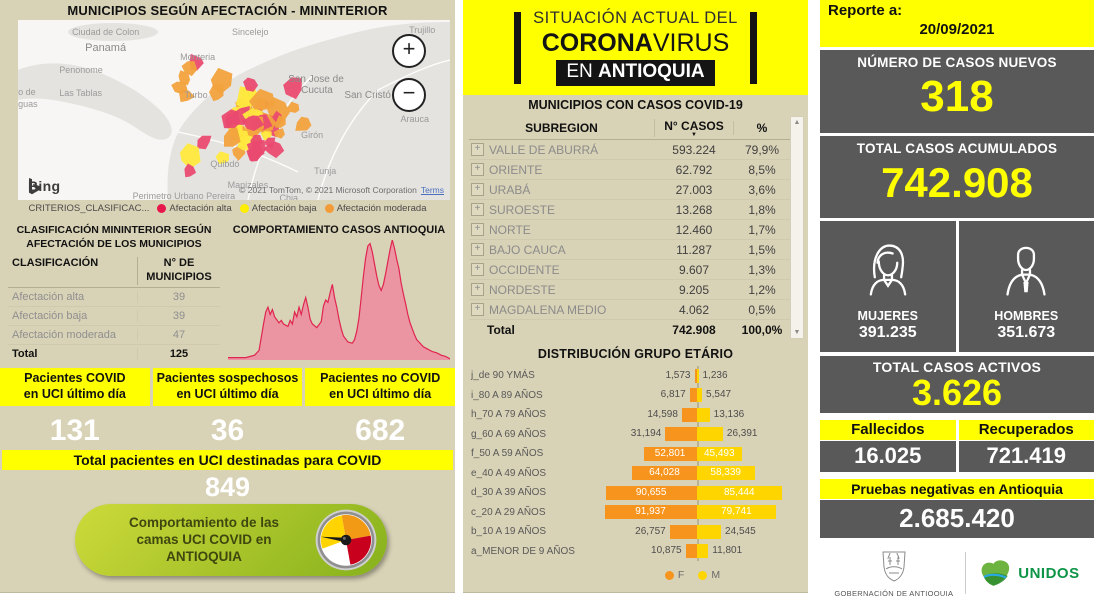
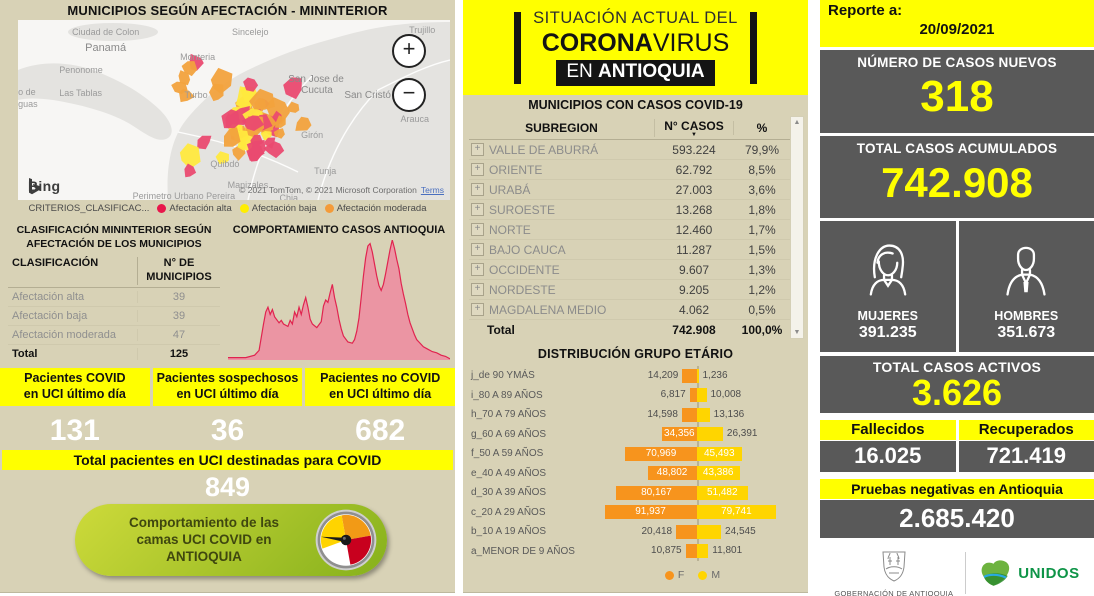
DISTRIBUCIÓN GRUPO ETÁRIO/F/j_de 90 YMÁS: 1,573 -> 14,209
DISTRIBUCIÓN GRUPO ETÁRIO/M/i_80 A 89 AÑOS: 5,547 -> 10,008
DISTRIBUCIÓN GRUPO ETÁRIO/F/g_60 A 69 AÑOS: 31,194 -> 34,356
DISTRIBUCIÓN GRUPO ETÁRIO/F/f_50 A 59 AÑOS: 52,801 -> 70,969
DISTRIBUCIÓN GRUPO ETÁRIO/F/e_40 A 49 AÑOS: 64,028 -> 48,802
DISTRIBUCIÓN GRUPO ETÁRIO/M/e_40 A 49 AÑOS: 58,339 -> 43,386
DISTRIBUCIÓN GRUPO ETÁRIO/F/d_30 A 39 AÑOS: 90,655 -> 80,167
DISTRIBUCIÓN GRUPO ETÁRIO/M/d_30 A 39 AÑOS: 85,444 -> 51,482
DISTRIBUCIÓN GRUPO ETÁRIO/F/b_10 A 19 AÑOS: 26,757 -> 20,418
